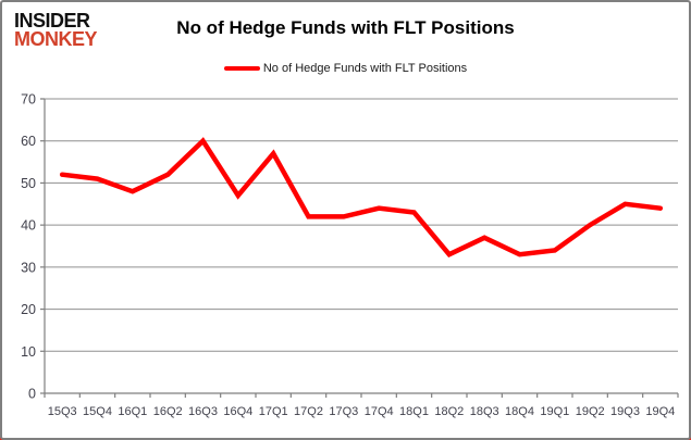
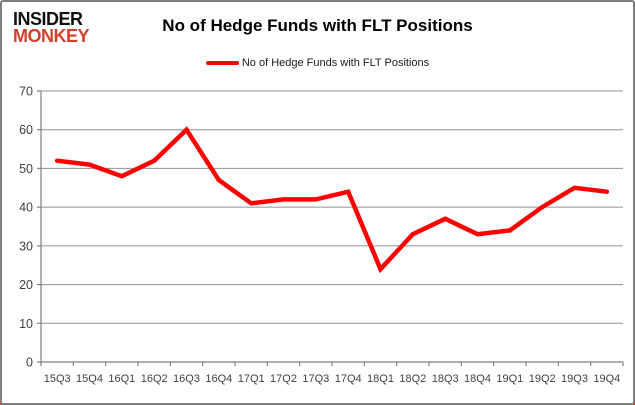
17Q1: 57 -> 41
18Q1: 43 -> 24
